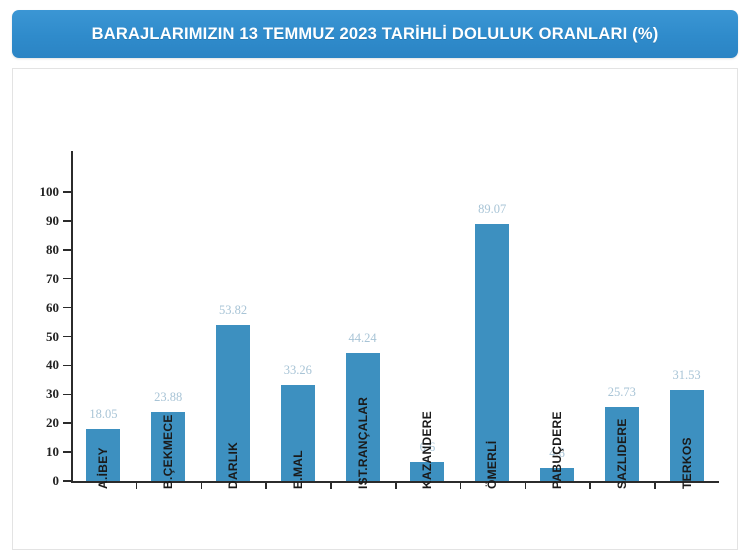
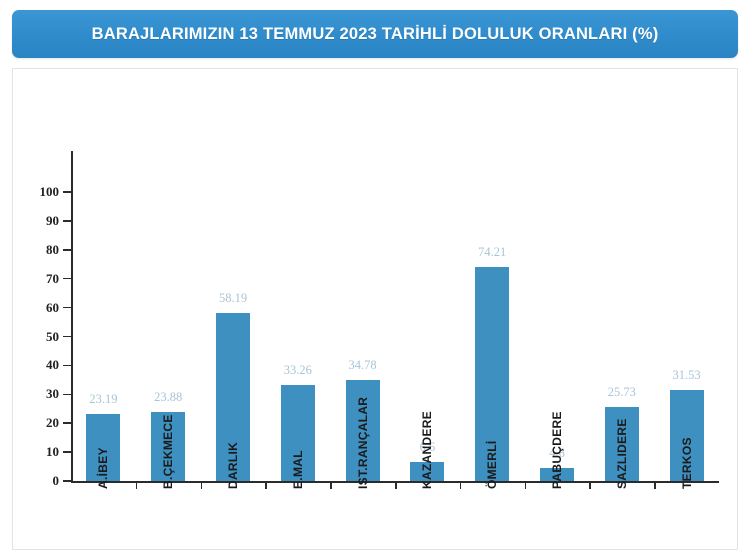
A.İBEY: 18.05 -> 23.19
DARLIK: 53.82 -> 58.19
IST.RANÇALAR: 44.24 -> 34.78
ÖMERLİ: 89.07 -> 74.21
